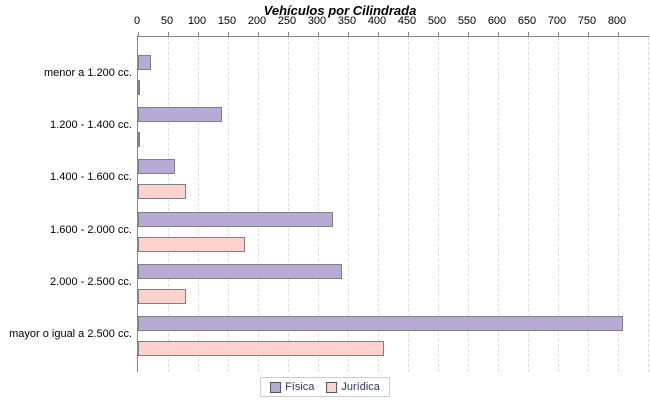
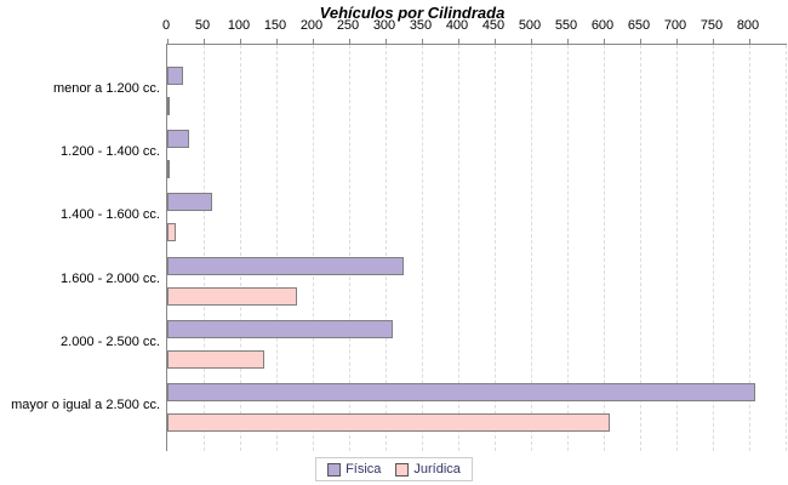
Física/1.200 - 1.400 cc.: 140 -> 30
Jurídica/1.400 - 1.600 cc.: 80 -> 10
Física/2.000 - 2.500 cc.: 340 -> 310
Jurídica/2.000 - 2.500 cc.: 80 -> 130
Jurídica/mayor o igual a 2.500 cc.: 410 -> 610
